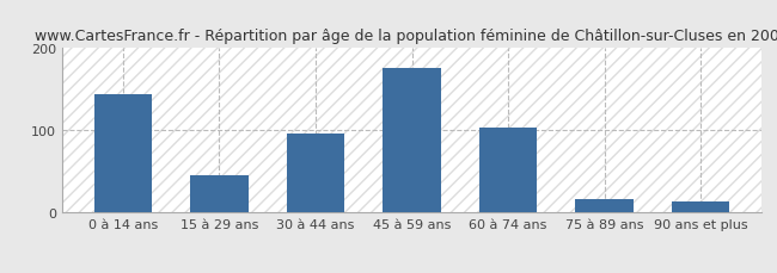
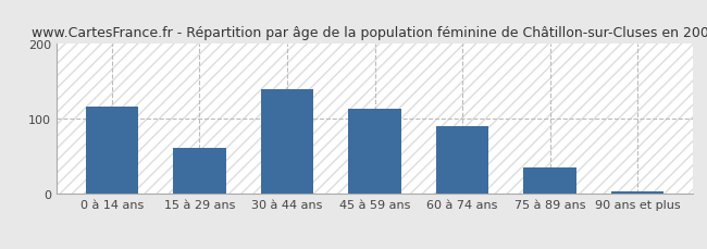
0 à 14 ans: 144 -> 116
15 à 29 ans: 46 -> 62
30 à 44 ans: 96 -> 140
45 à 59 ans: 176 -> 113
60 à 74 ans: 104 -> 91
75 à 89 ans: 16 -> 35
90 ans et plus: 14 -> 4
